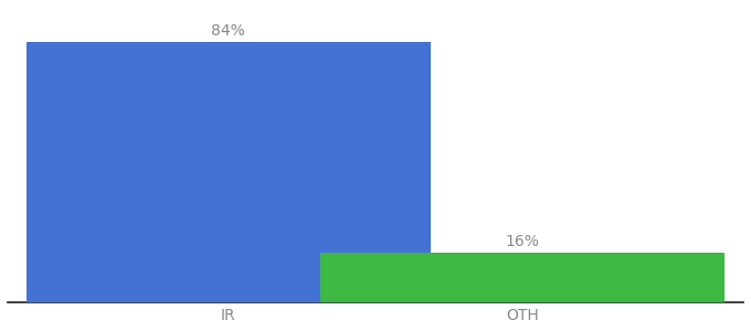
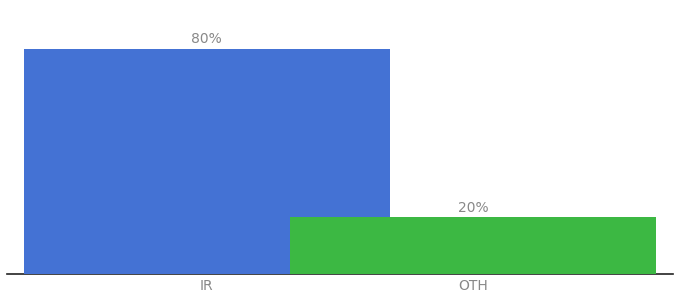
IR: 84% -> 80%
OTH: 16% -> 20%
